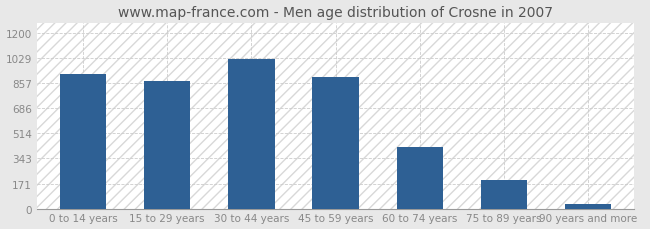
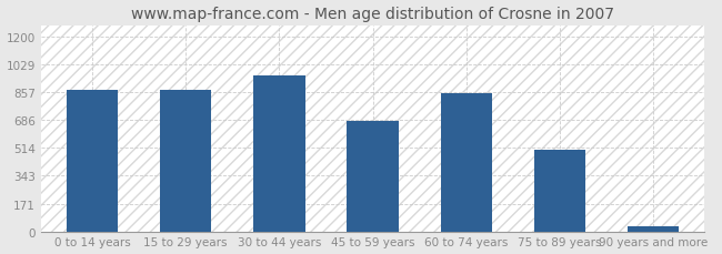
0 to 14 years: 920 -> 870
30 to 44 years: 1020 -> 960
45 to 59 years: 900 -> 680
60 to 74 years: 420 -> 850
75 to 89 years: 200 -> 500
